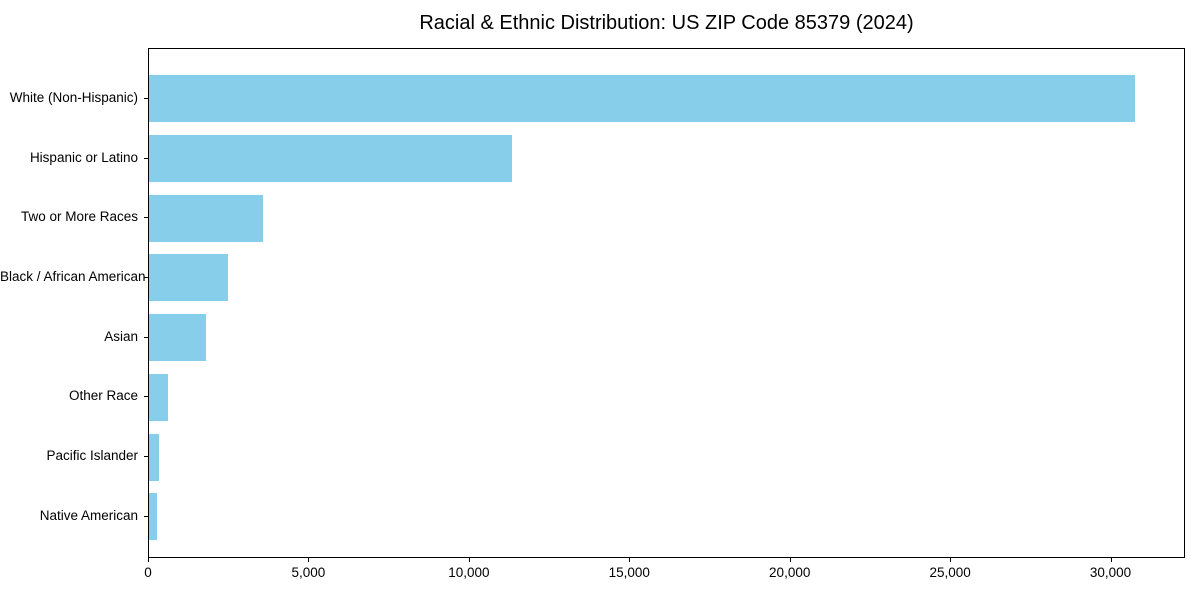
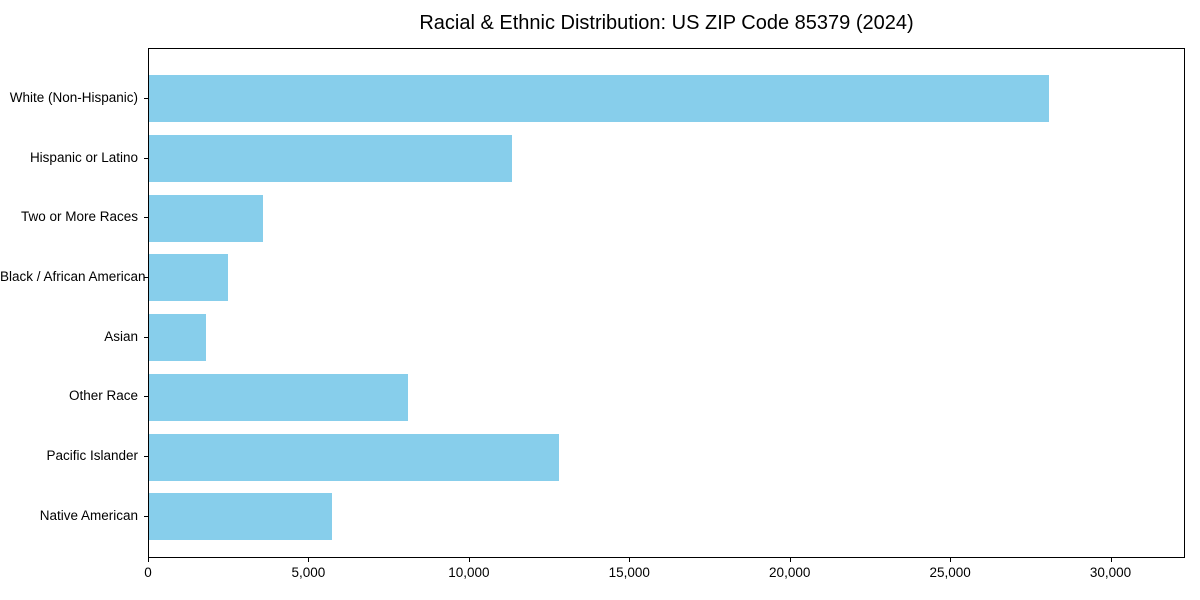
White (Non-Hispanic): 30800 -> 28100
Other Race: 600 -> 8100
Pacific Islander: 300 -> 12800
Native American: 200 -> 5700
